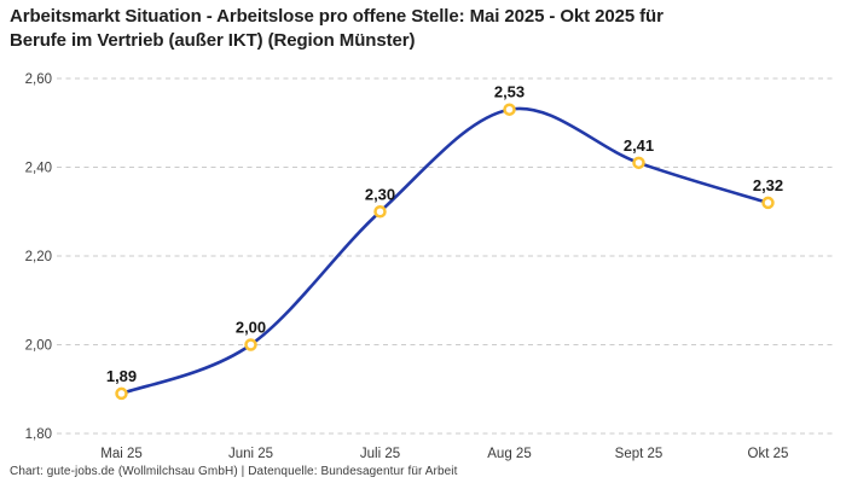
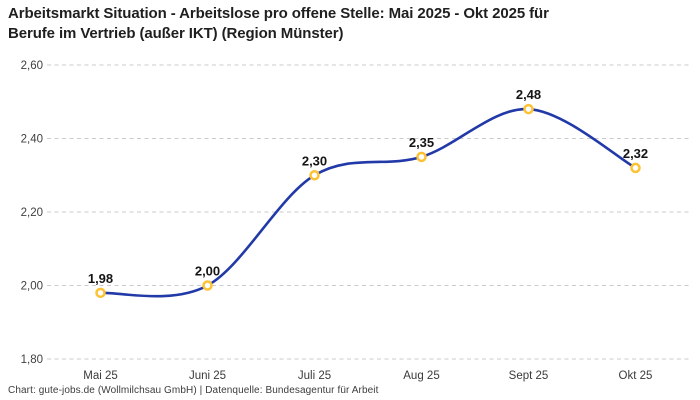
Mai 25: 1,89 -> 1,98
Aug 25: 2,53 -> 2,35
Sept 25: 2,41 -> 2,48
